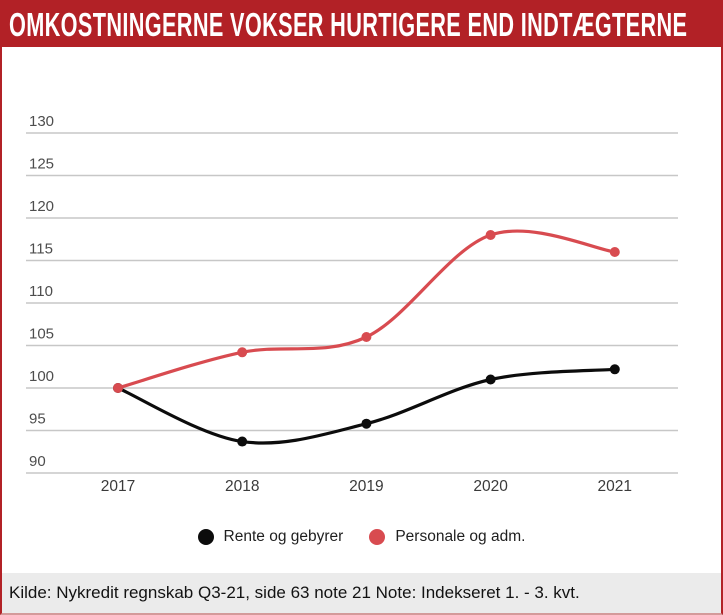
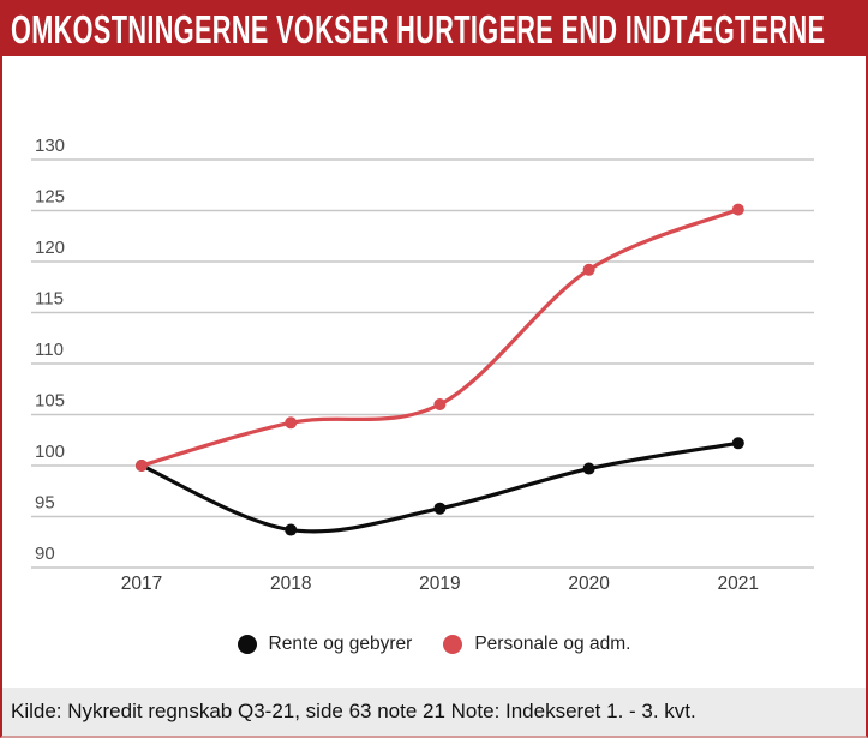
Rente og gebyrer/2020: 101 -> 100
Personale og adm./2020: 118 -> 119
Personale og adm./2021: 116 -> 125
